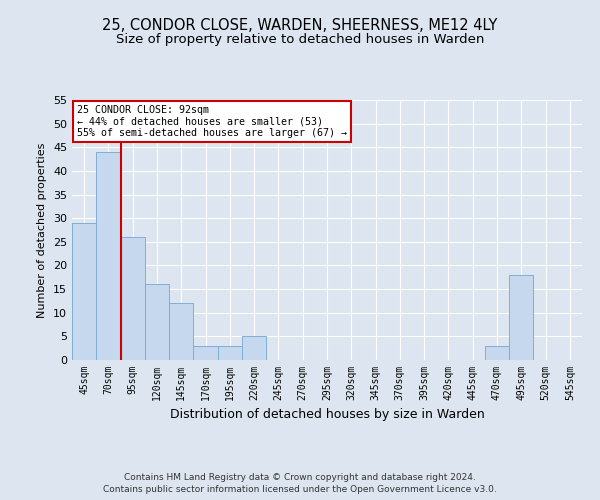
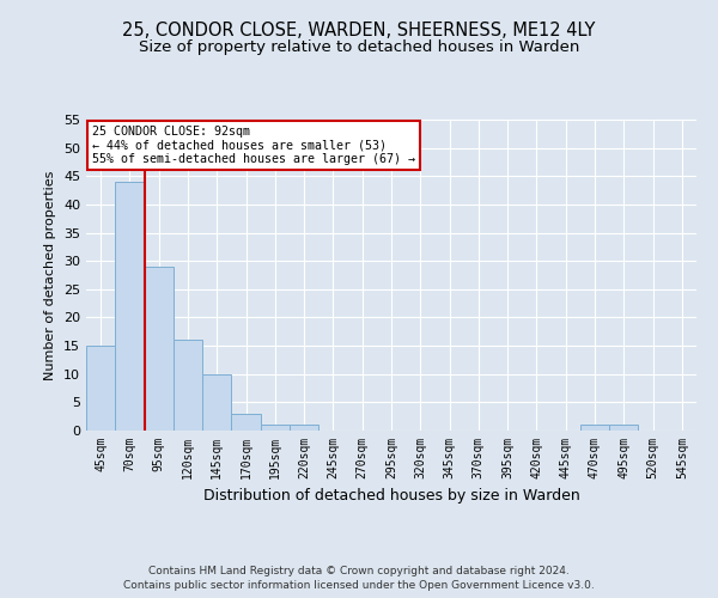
45sqm: 29 -> 15
95sqm: 26 -> 29
145sqm: 12 -> 10
195sqm: 3 -> 1
220sqm: 5 -> 1
470sqm: 3 -> 1
495sqm: 18 -> 1
